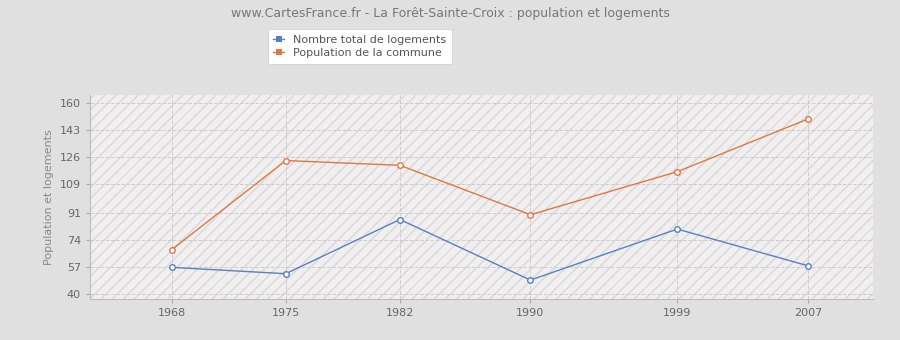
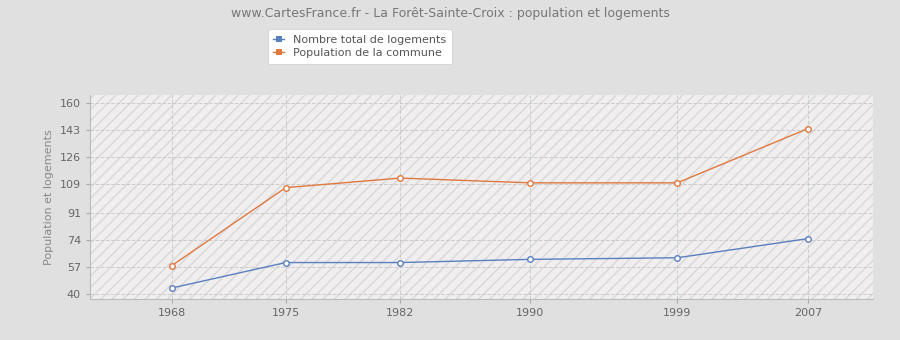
Nombre total de logements/1968: 57 -> 44
Population de la commune/1968: 68 -> 58
Nombre total de logements/1975: 53 -> 60
Population de la commune/1975: 124 -> 107
Nombre total de logements/1982: 87 -> 60
Population de la commune/1982: 121 -> 113
Nombre total de logements/1990: 49 -> 62
Population de la commune/1990: 90 -> 110
Nombre total de logements/1999: 81 -> 63
Population de la commune/1999: 117 -> 110
Nombre total de logements/2007: 58 -> 75
Population de la commune/2007: 150 -> 144
